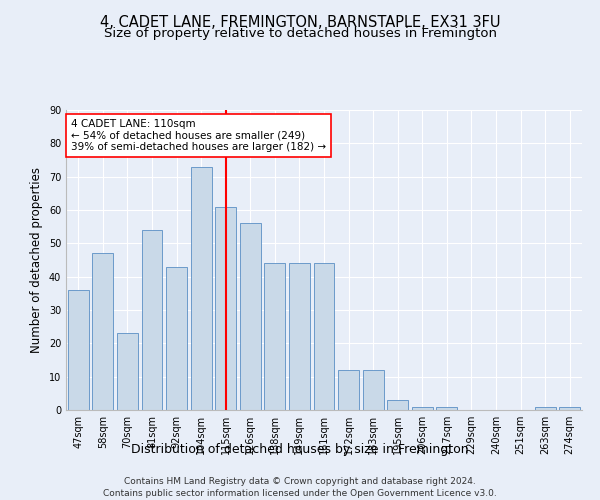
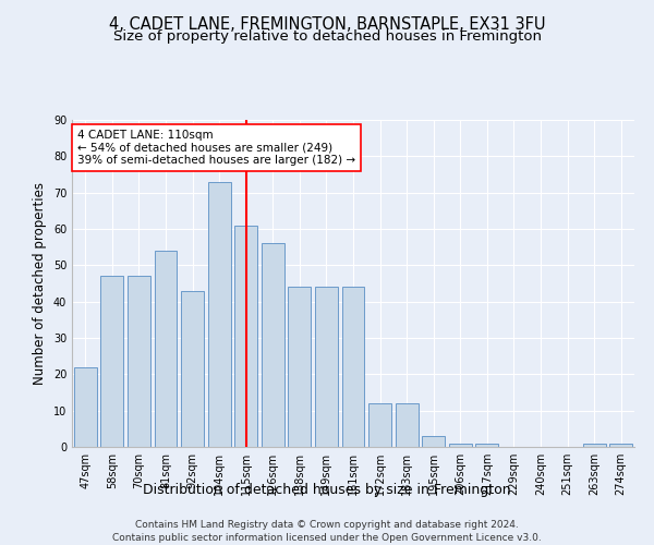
47sqm: 36 -> 22
70sqm: 23 -> 47
